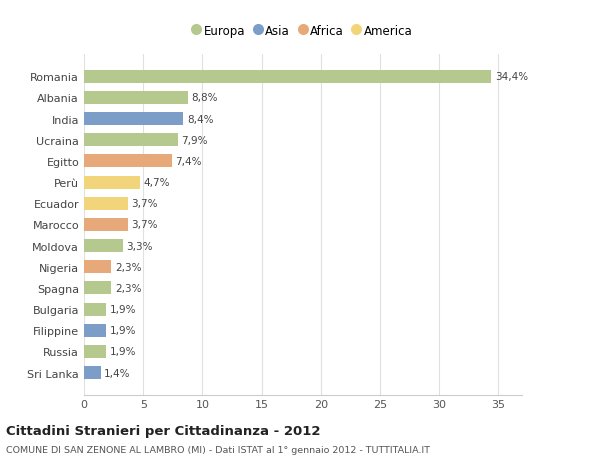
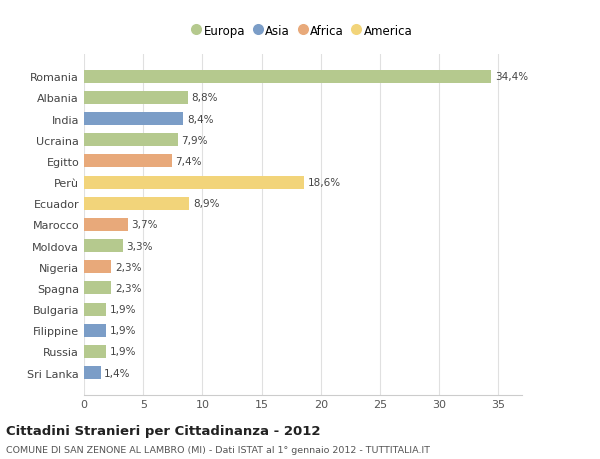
Perù: 4,7% -> 18,6%
Ecuador: 3,7% -> 8,9%
